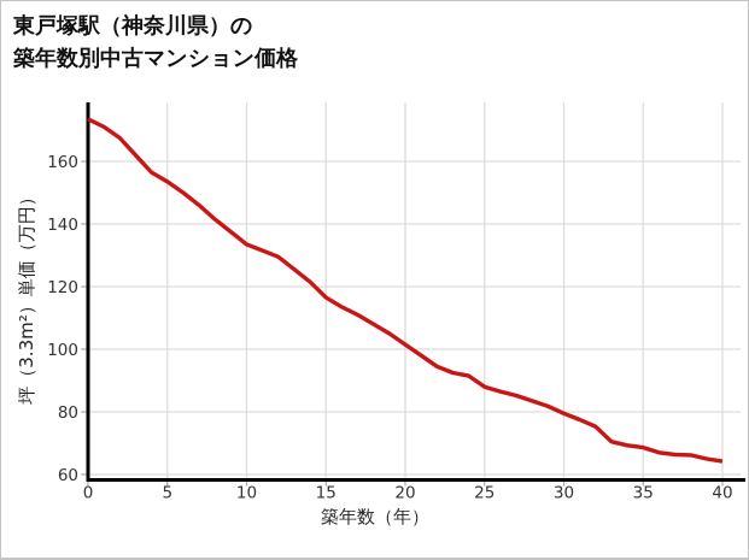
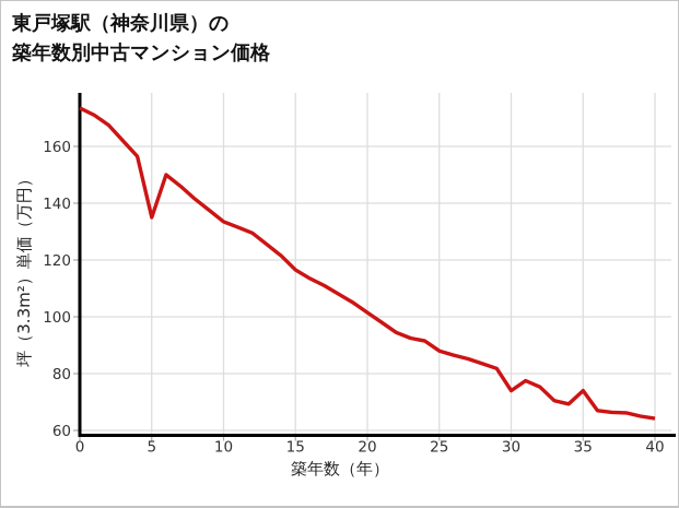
5: 154 -> 135
30: 80 -> 74
35: 69 -> 74
